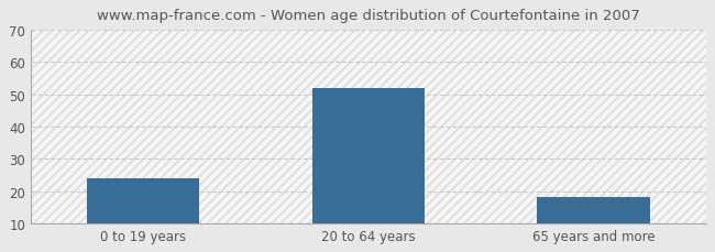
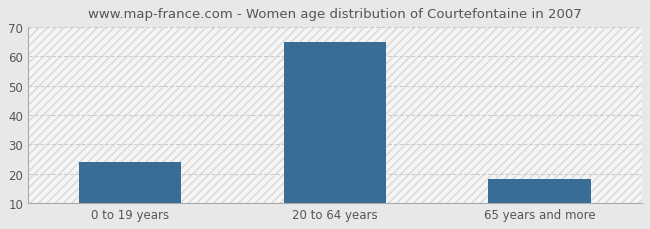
20 to 64 years: 52 -> 65
